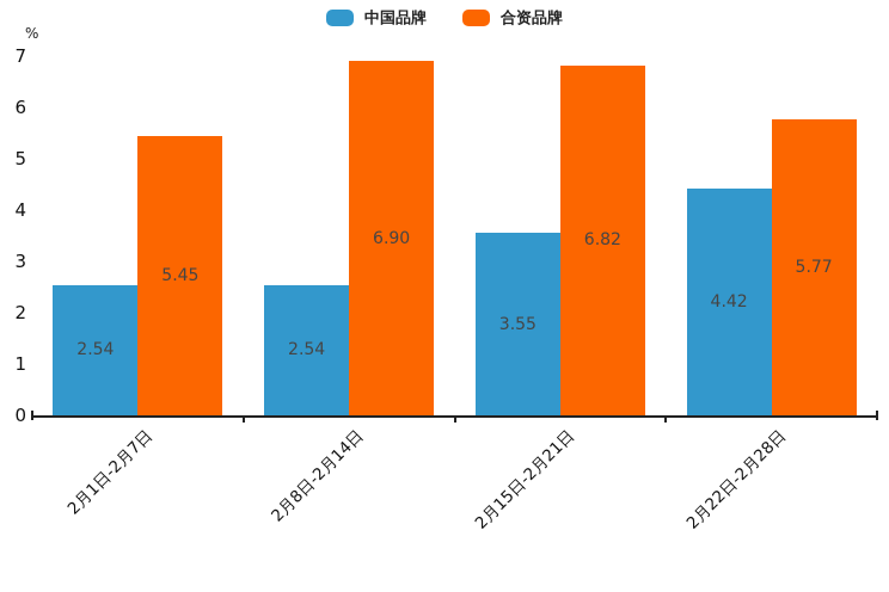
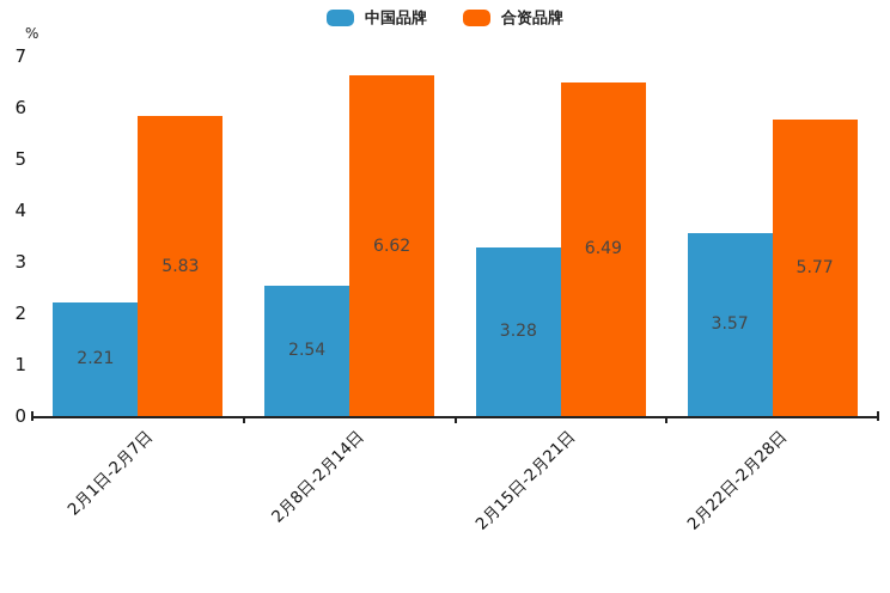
中国品牌/2月1日-2月7日: 2.54 -> 2.21
合资品牌/2月1日-2月7日: 5.45 -> 5.83
合资品牌/2月8日-2月14日: 6.90 -> 6.62
中国品牌/2月15日-2月21日: 3.55 -> 3.28
合资品牌/2月15日-2月21日: 6.82 -> 6.49
中国品牌/2月22日-2月28日: 4.42 -> 3.57
